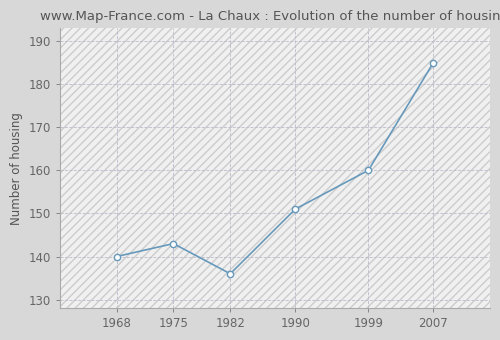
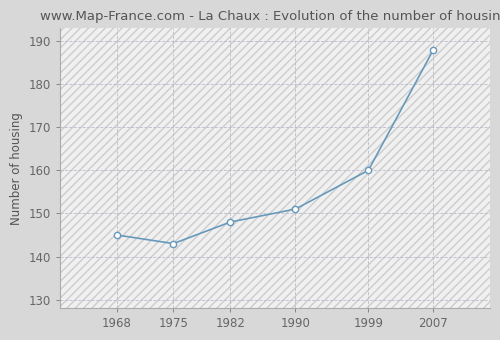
1968: 140 -> 145
1982: 136 -> 148
2007: 185 -> 188
